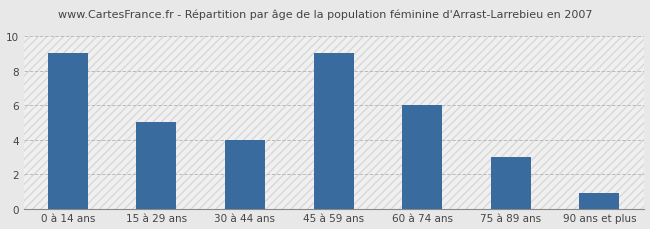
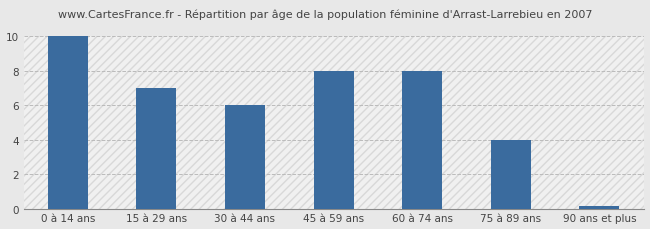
0 à 14 ans: 9.0 -> 10.0
15 à 29 ans: 5.0 -> 7.0
30 à 44 ans: 4.0 -> 6.0
45 à 59 ans: 9.0 -> 8.0
60 à 74 ans: 6.0 -> 8.0
75 à 89 ans: 3.0 -> 4.0
90 ans et plus: 0.9 -> 0.1
